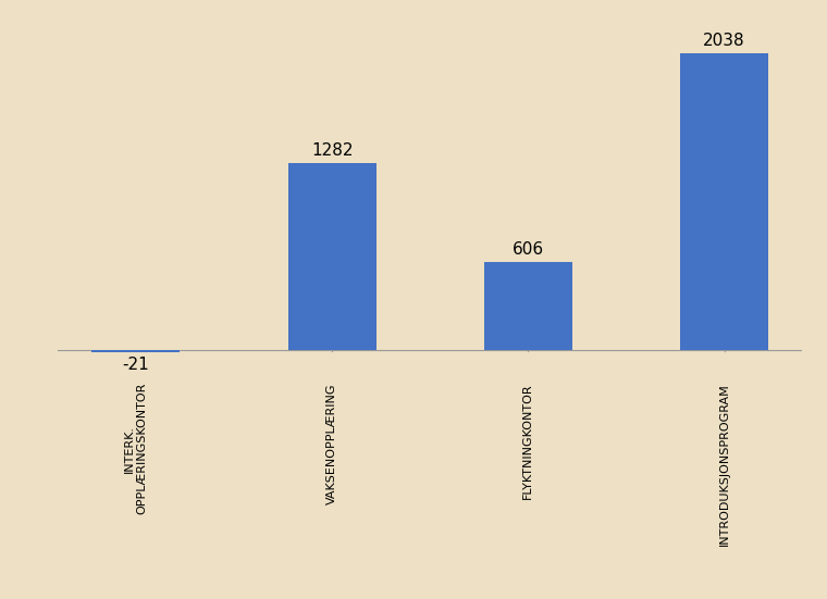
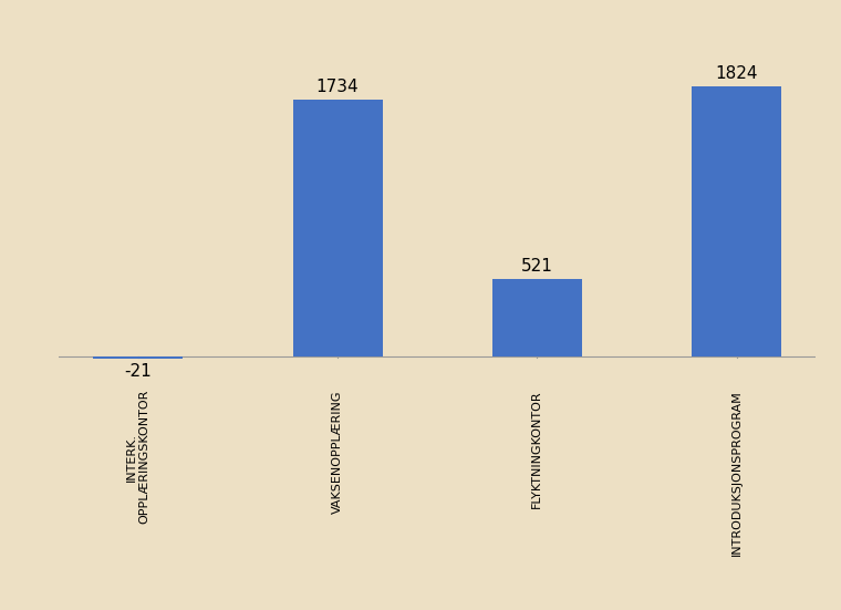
VAKSENOPPLÆRING: 1282 -> 1734
FLYKTNINGKONTOR: 606 -> 521
INTRODUKSJONSPROGRAM: 2038 -> 1824
